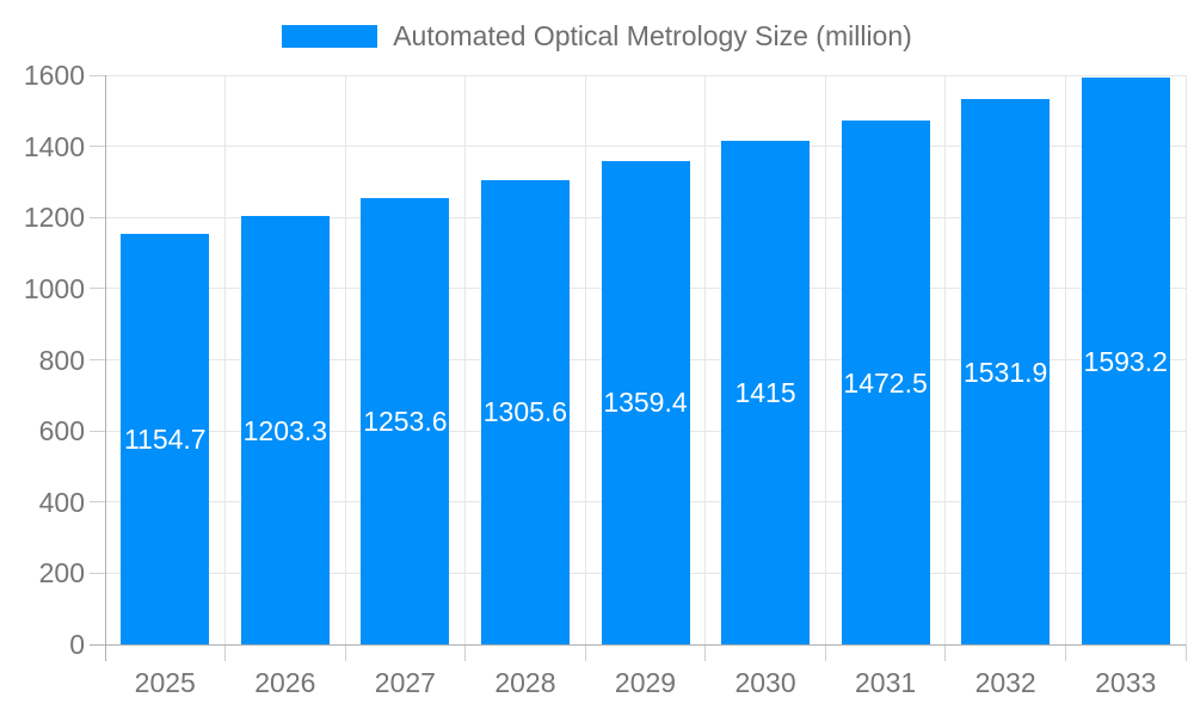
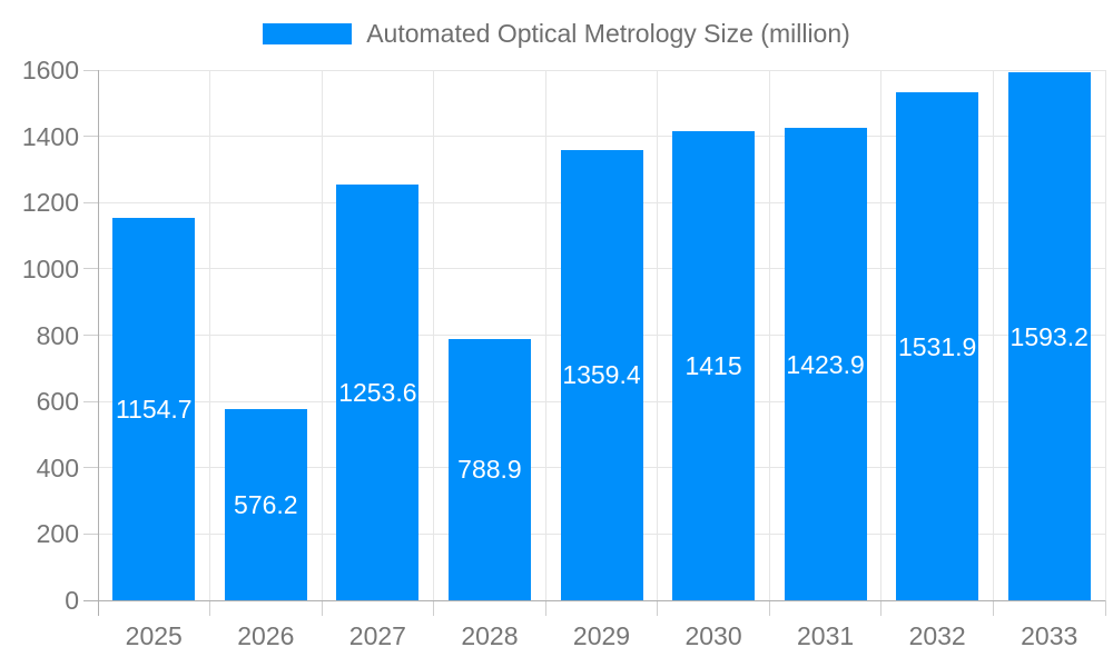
2026: 1203.3 -> 576.2
2028: 1305.6 -> 788.9
2031: 1472.5 -> 1423.9
